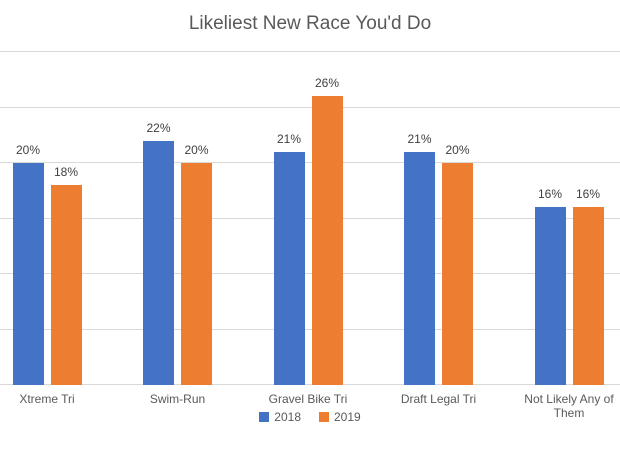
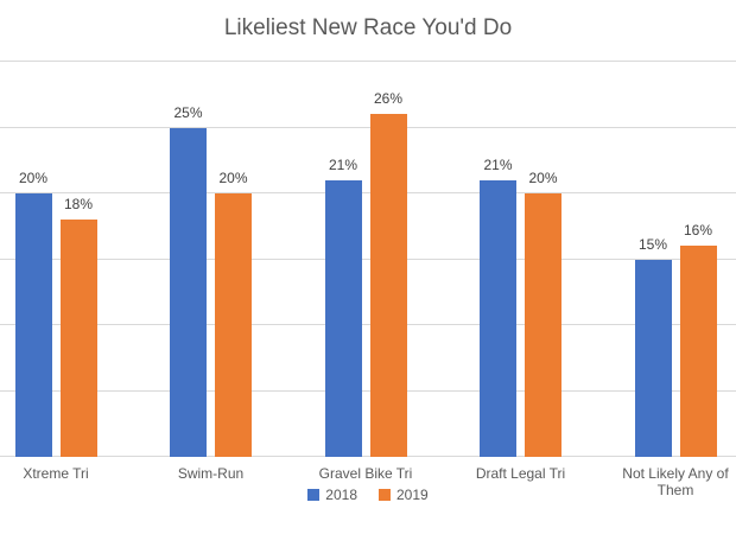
2018/Swim-Run: 22% -> 25%
2018/Not Likely Any of Them: 16% -> 15%
